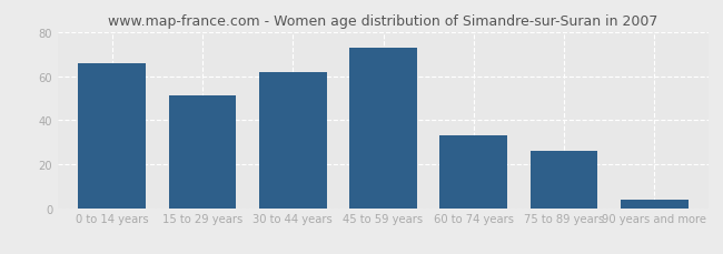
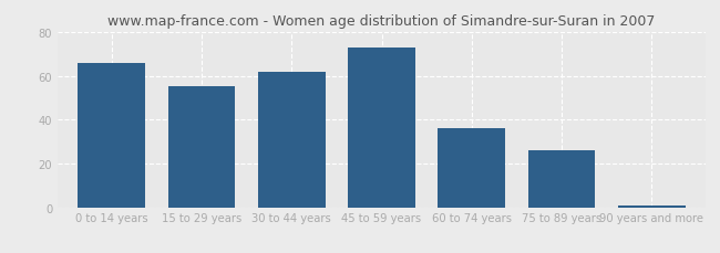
15 to 29 years: 51 -> 55
60 to 74 years: 33 -> 36
90 years and more: 4 -> 1
